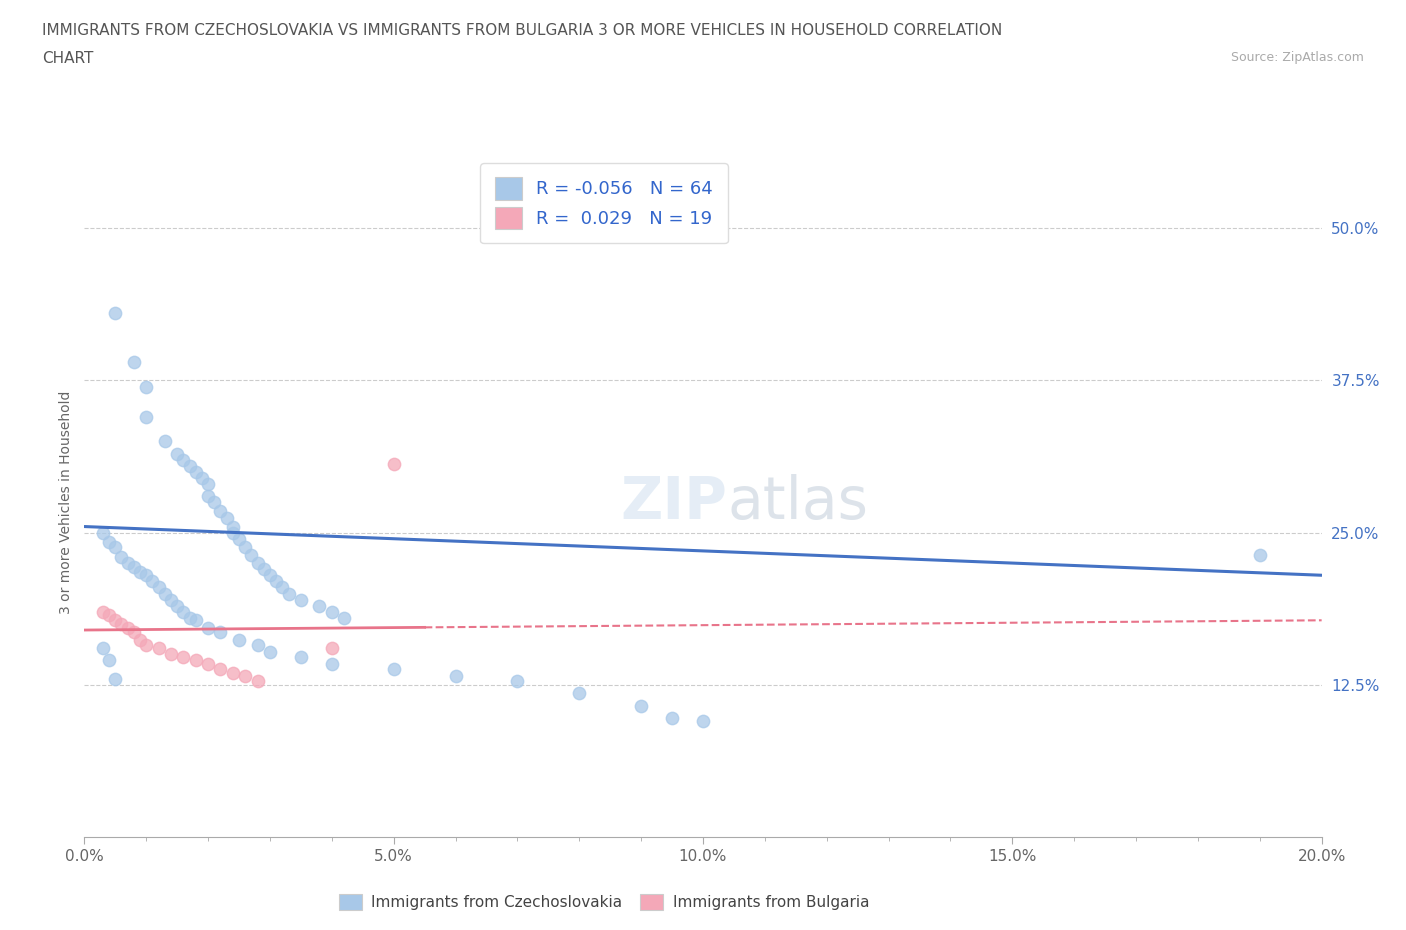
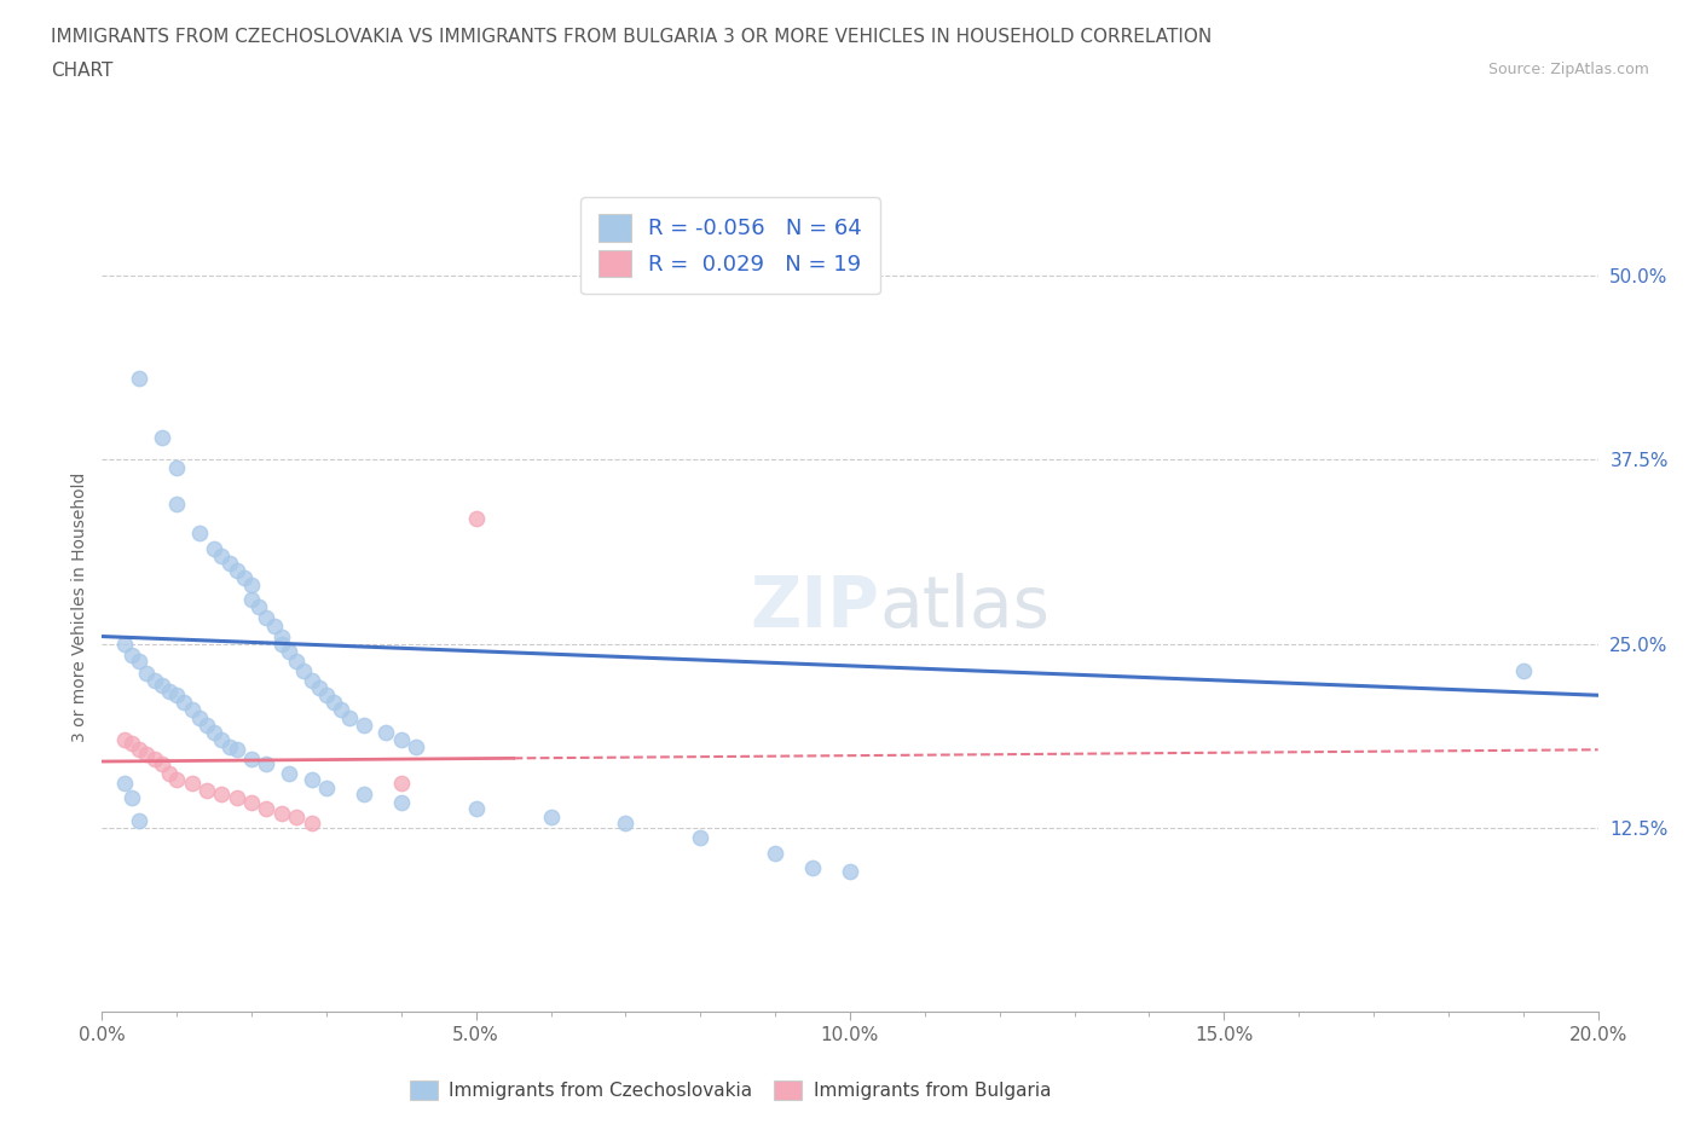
Immigrants from Bulgaria/5.0%: 30.6% -> 33.5%
